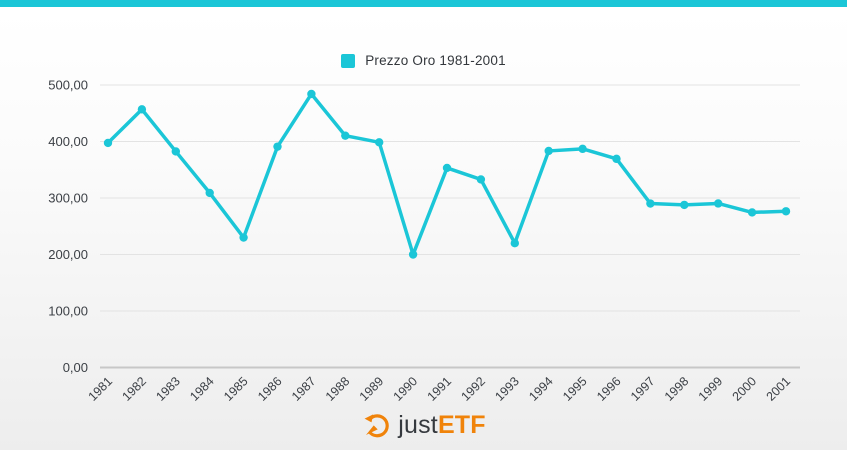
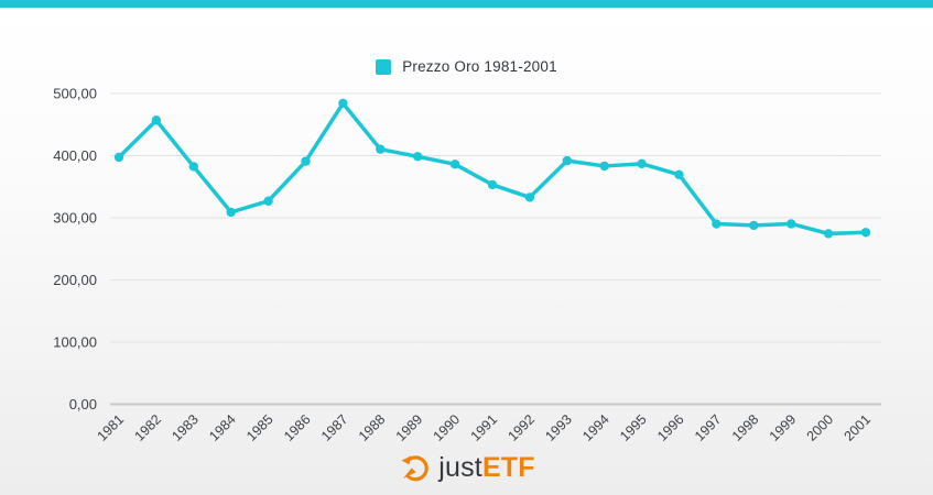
1985: 230 -> 330
1990: 200 -> 390
1993: 220 -> 390
